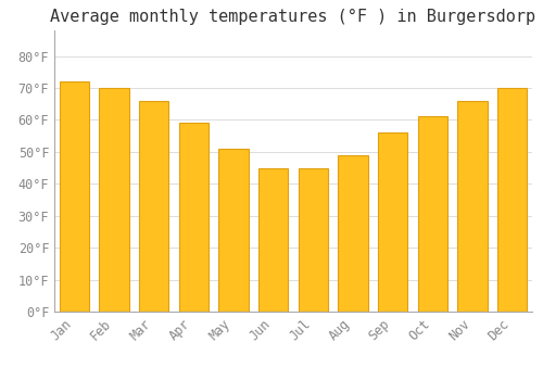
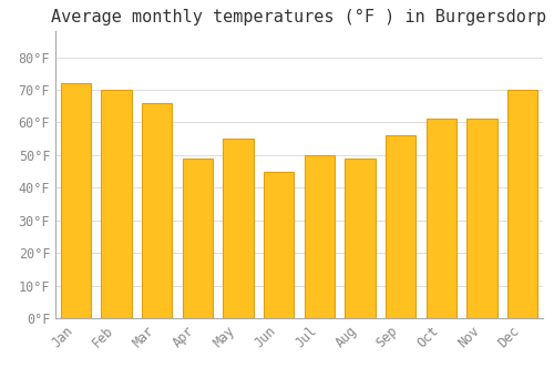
Apr: 59°F -> 49°F
May: 51°F -> 55°F
Jul: 45°F -> 50°F
Nov: 66°F -> 61°F
